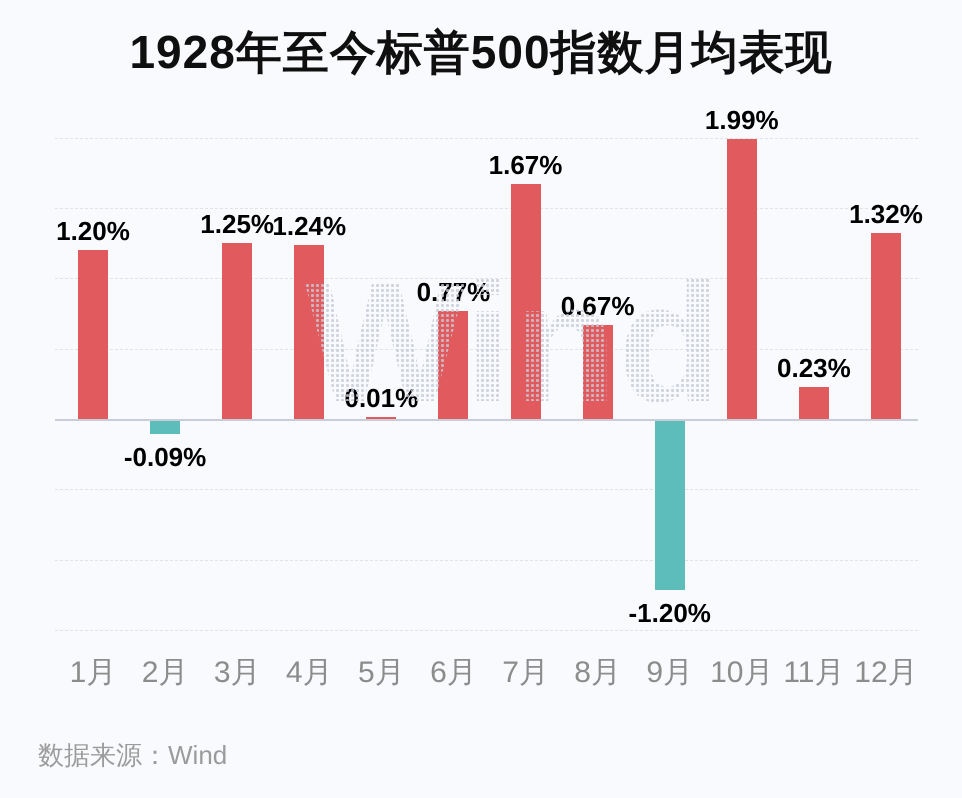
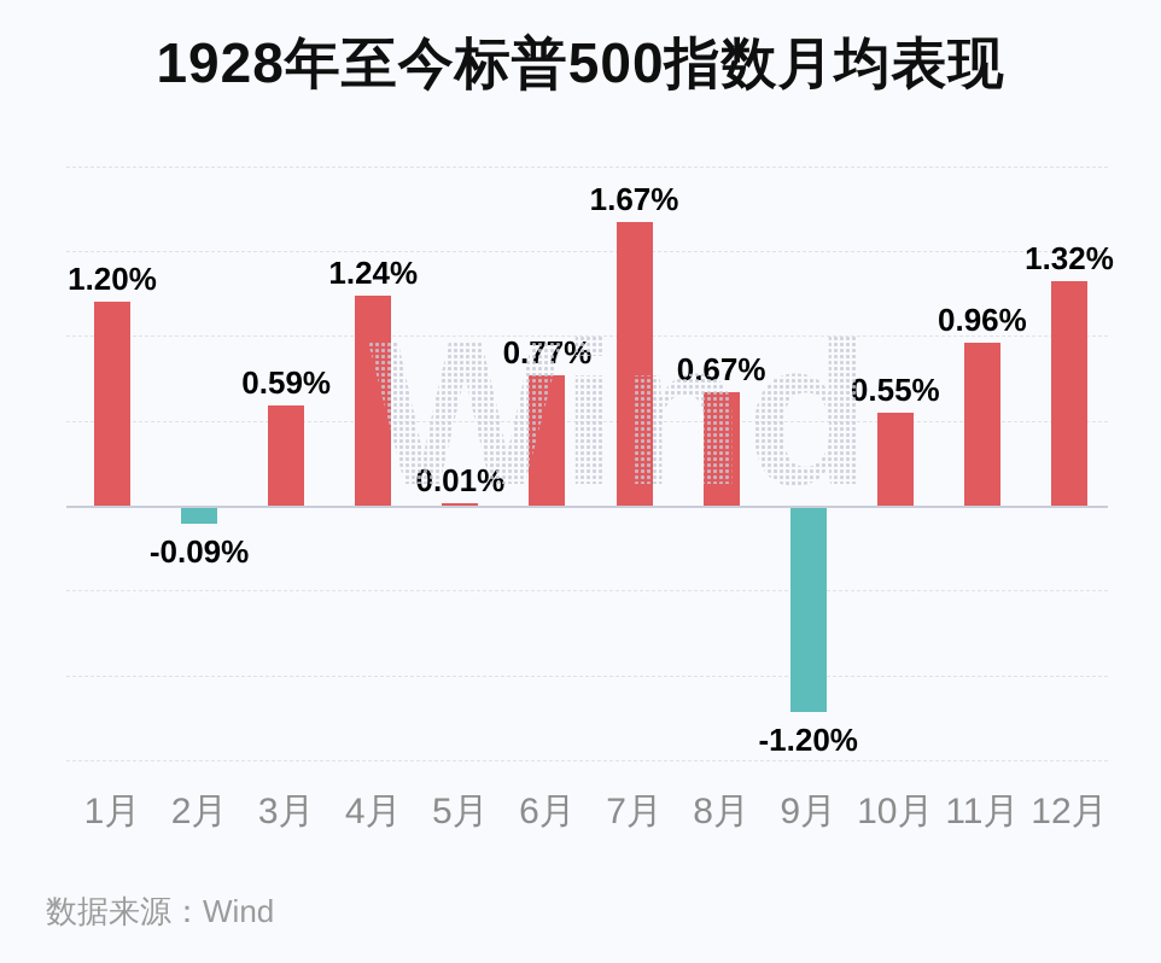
3月: 1.25% -> 0.59%
10月: 1.99% -> 0.55%
11月: 0.23% -> 0.96%
